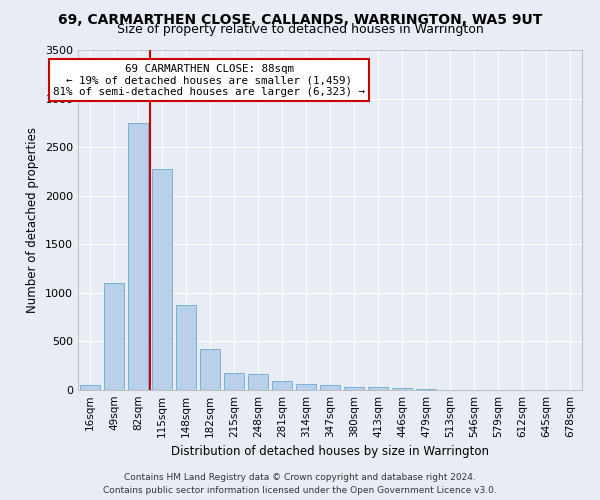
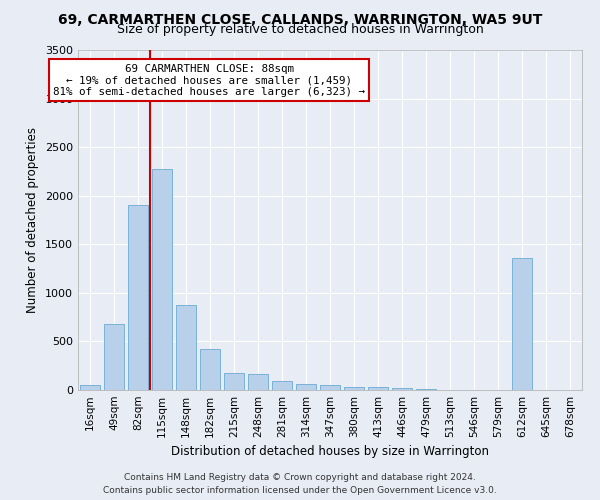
49sqm: 1100 -> 680
82sqm: 2750 -> 1900
612sqm: 0 -> 1360
